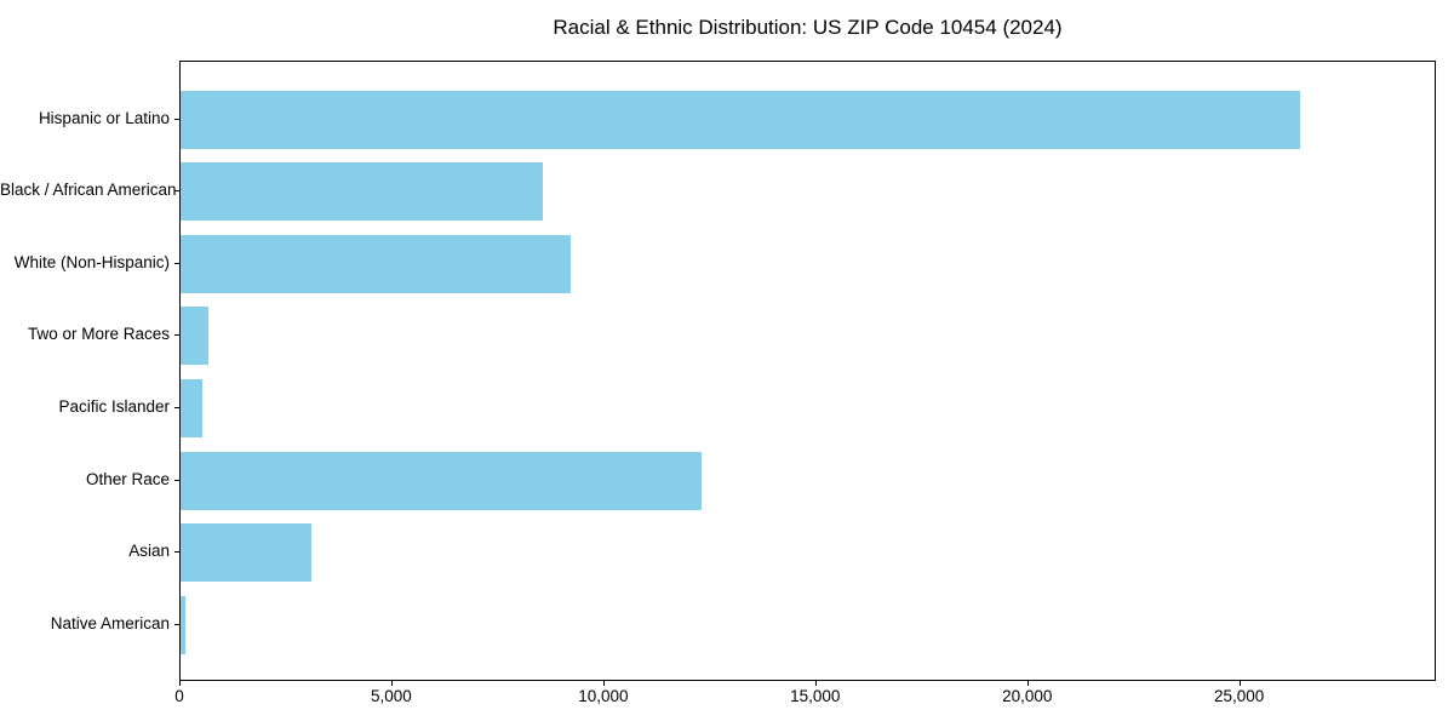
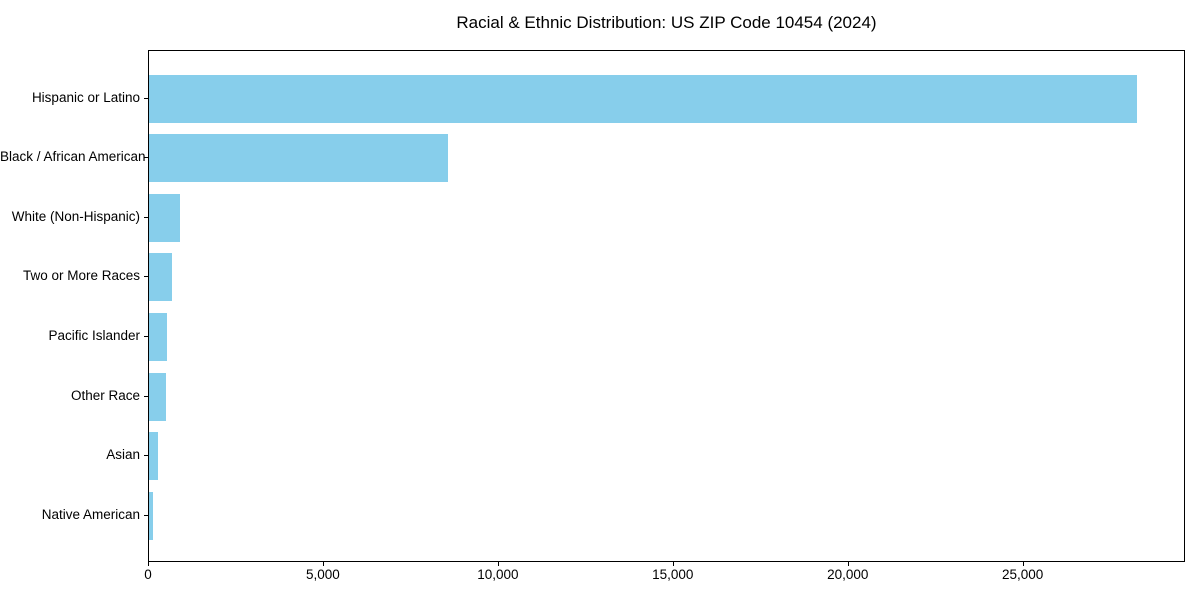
Hispanic or Latino: 26400 -> 28200
White (Non-Hispanic): 9200 -> 900
Other Race: 12300 -> 500
Asian: 3100 -> 200
